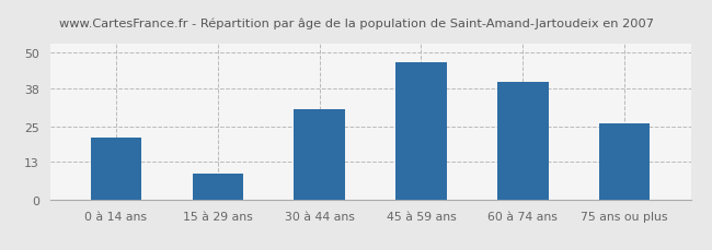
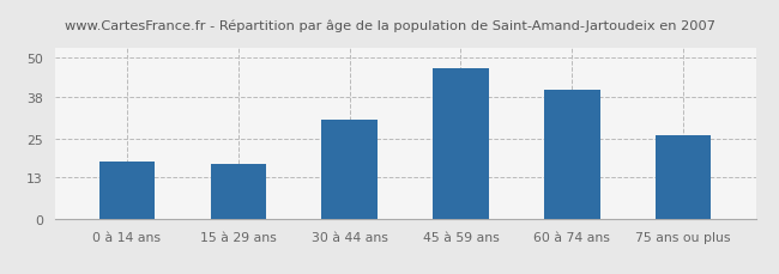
0 à 14 ans: 21 -> 18
15 à 29 ans: 9 -> 17
